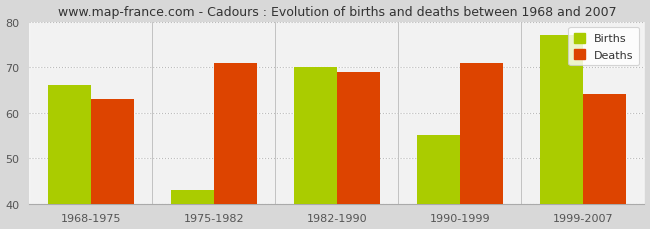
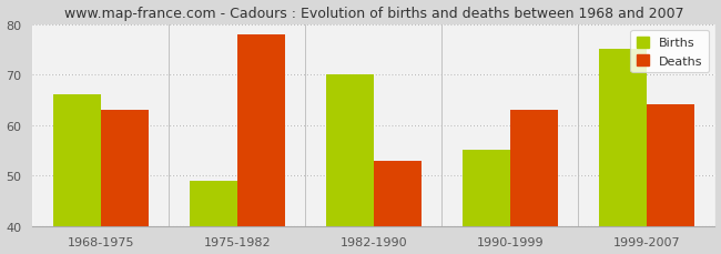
Births/1975-1982: 43 -> 49
Deaths/1975-1982: 71 -> 78
Deaths/1982-1990: 69 -> 53
Deaths/1990-1999: 71 -> 63
Births/1999-2007: 77 -> 75
